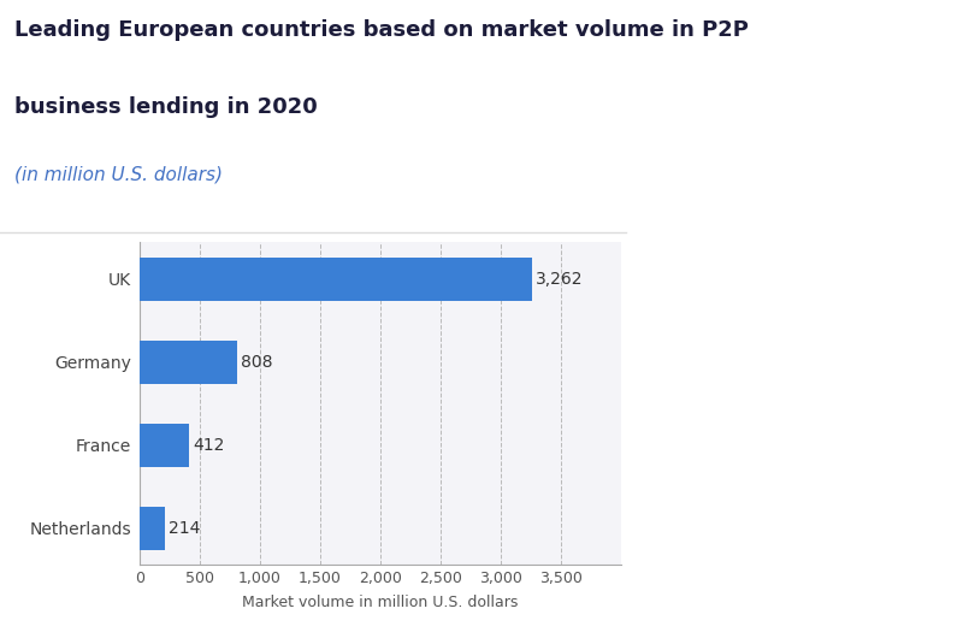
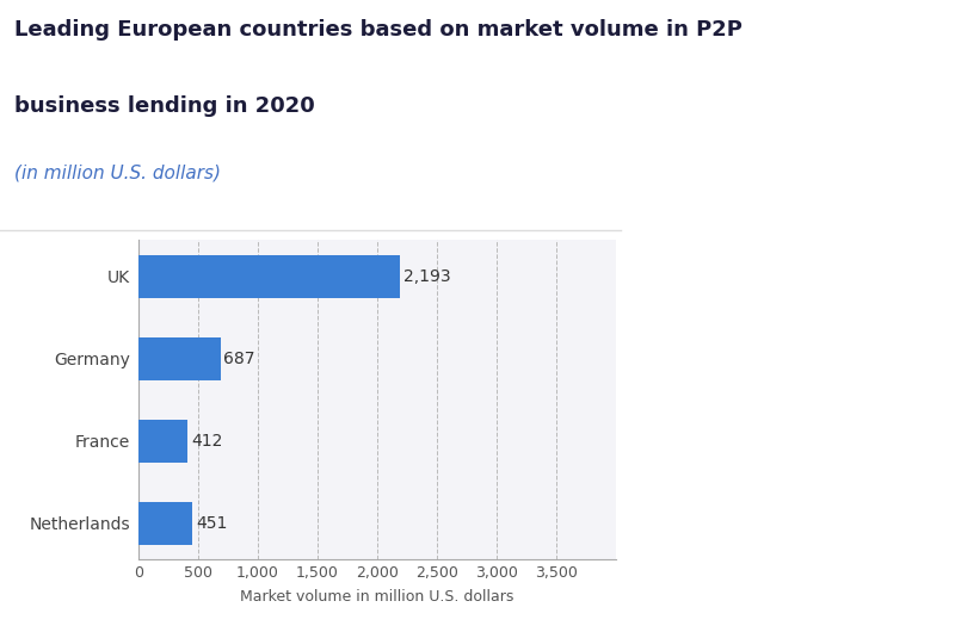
UK: 3,262 -> 2,193
Germany: 808 -> 687
Netherlands: 214 -> 451
